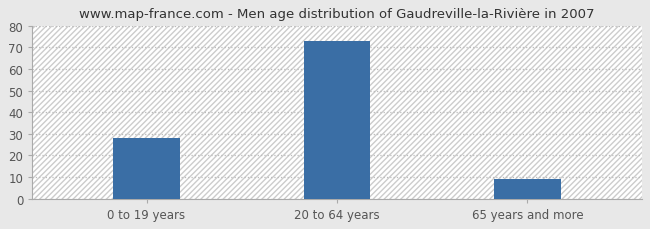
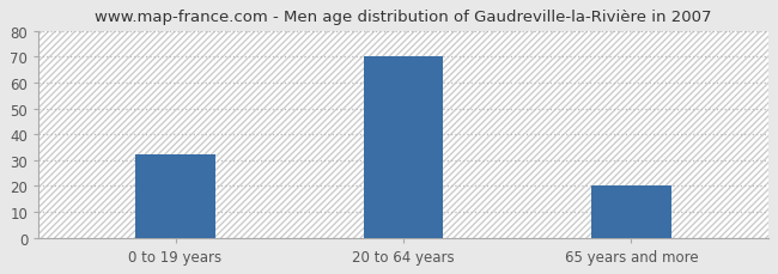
0 to 19 years: 28 -> 32
20 to 64 years: 73 -> 70
65 years and more: 9 -> 20
